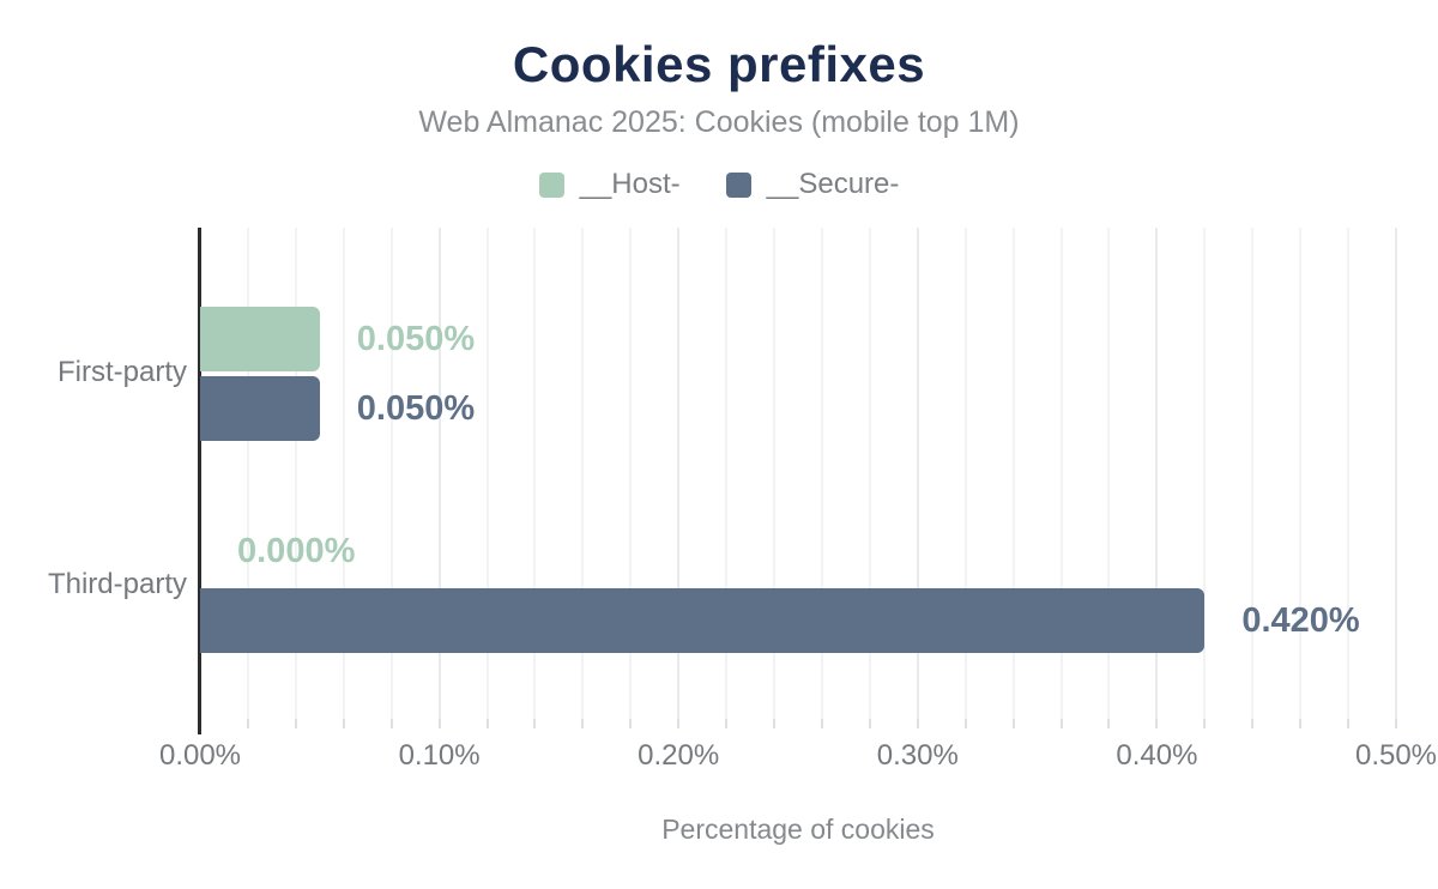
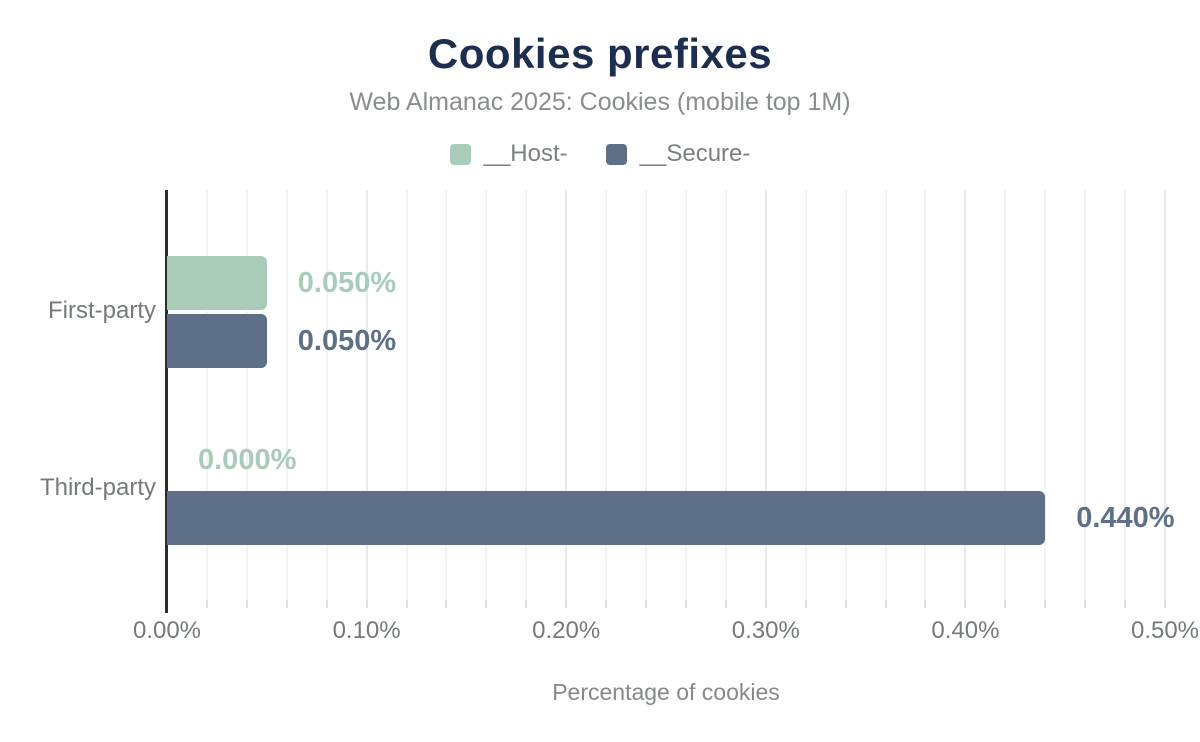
__Secure-/Third-party: 0.420% -> 0.440%
